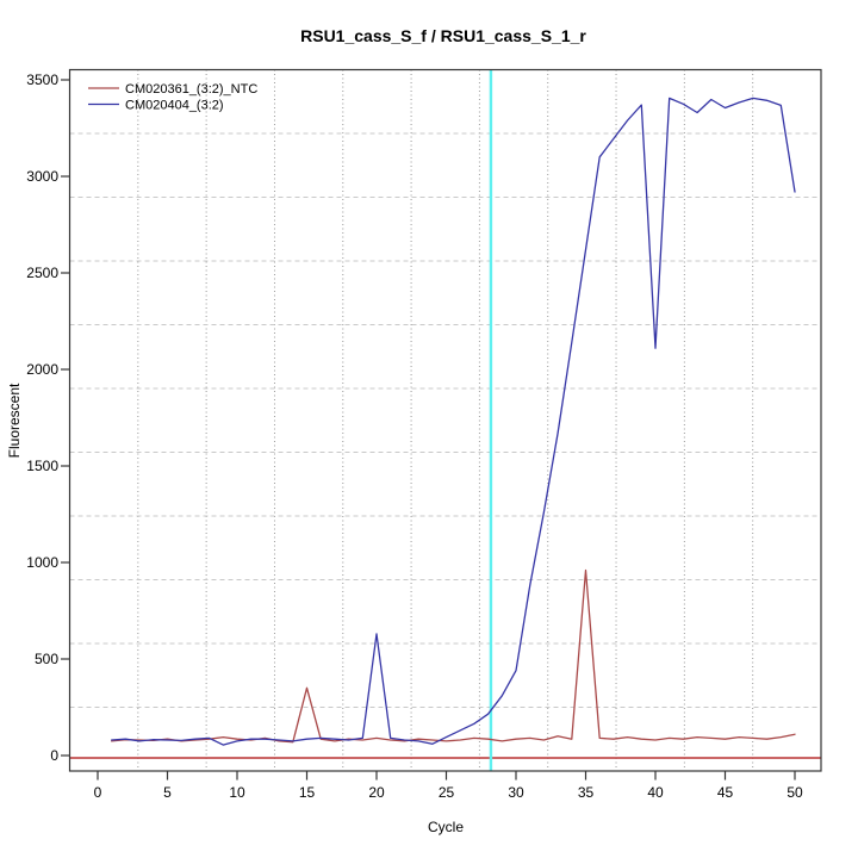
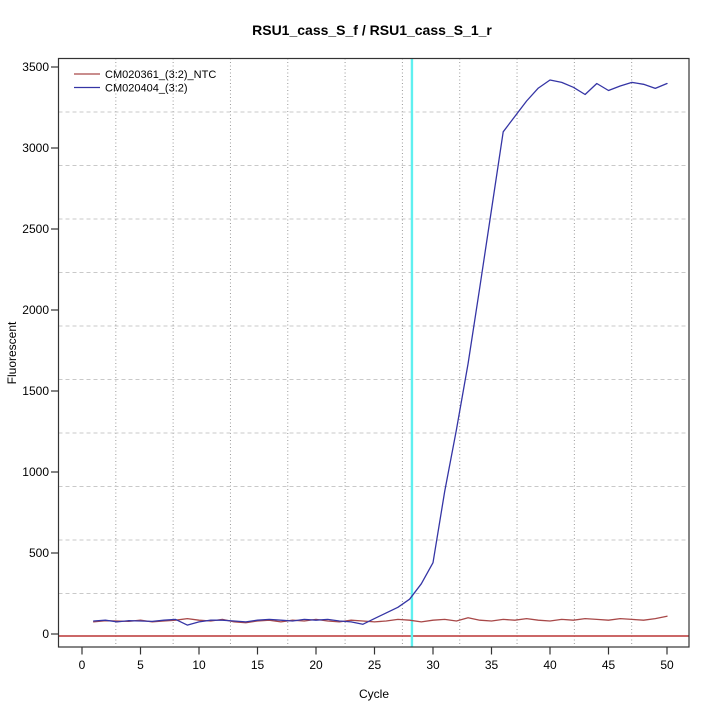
CM020361_(3:2)_NTC/15: 350 -> 80
CM020404_(3:2)/20: 630 -> 80
CM020361_(3:2)_NTC/35: 960 -> 80
CM020404_(3:2)/40: 2110 -> 3420
CM020404_(3:2)/50: 2920 -> 3400
